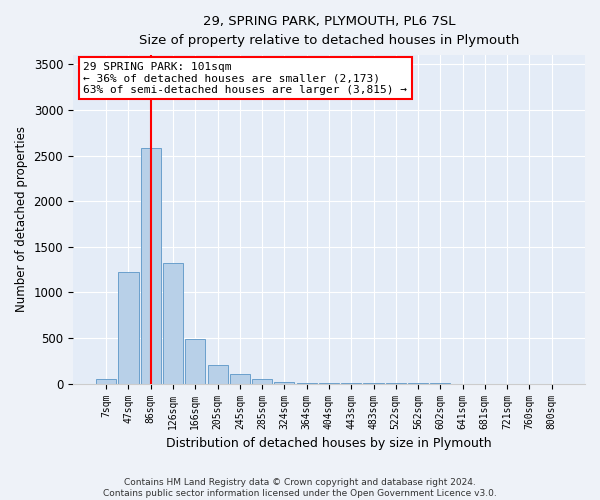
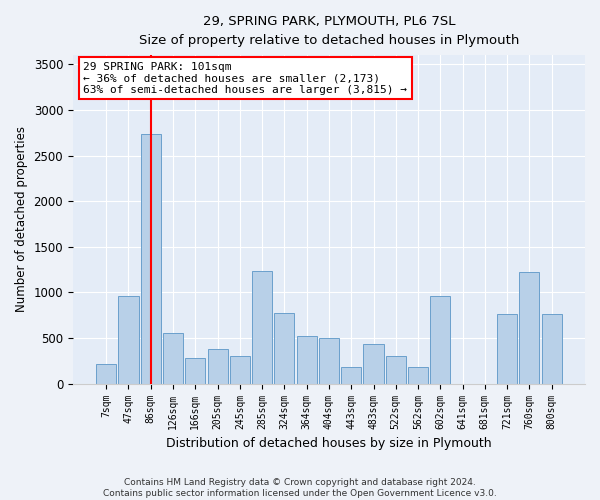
7sqm: 60 -> 220
47sqm: 1220 -> 960
86sqm: 2580 -> 2740
126sqm: 1320 -> 560
166sqm: 490 -> 280
205sqm: 200 -> 380
245sqm: 110 -> 300
285sqm: 60 -> 1240
324sqm: 20 -> 780
364sqm: 10 -> 520
404sqm: 0 -> 500
443sqm: 0 -> 180
483sqm: 0 -> 440
522sqm: 0 -> 300
562sqm: 0 -> 180
602sqm: 0 -> 960
721sqm: 0 -> 760
760sqm: 0 -> 1220
800sqm: 0 -> 760
